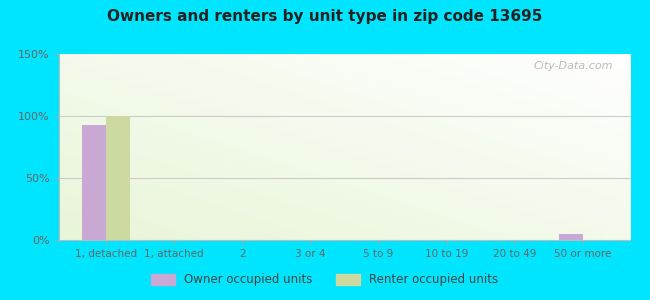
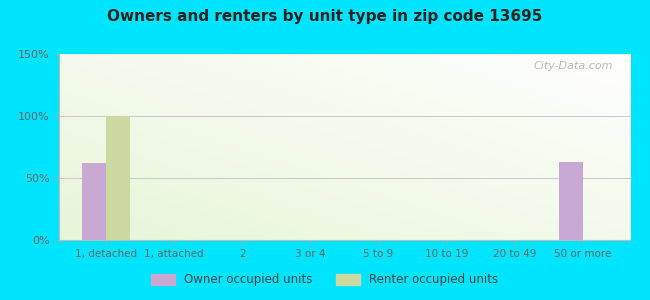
Owner occupied units/1, detached: 93% -> 62%
Owner occupied units/50 or more: 5% -> 63%
